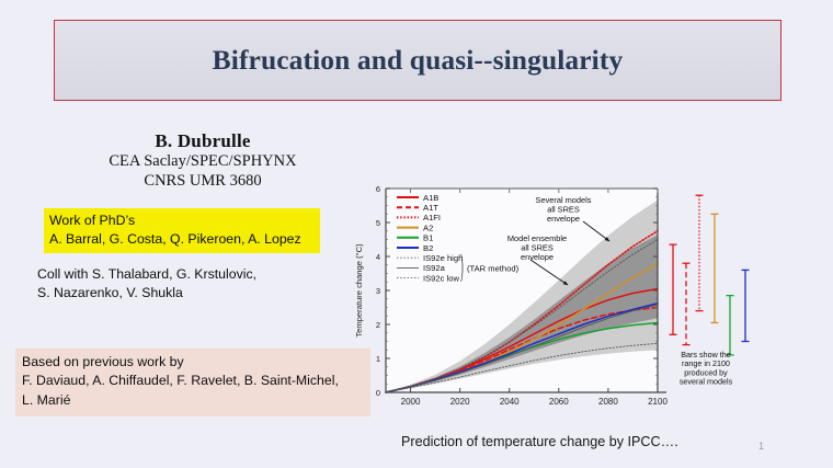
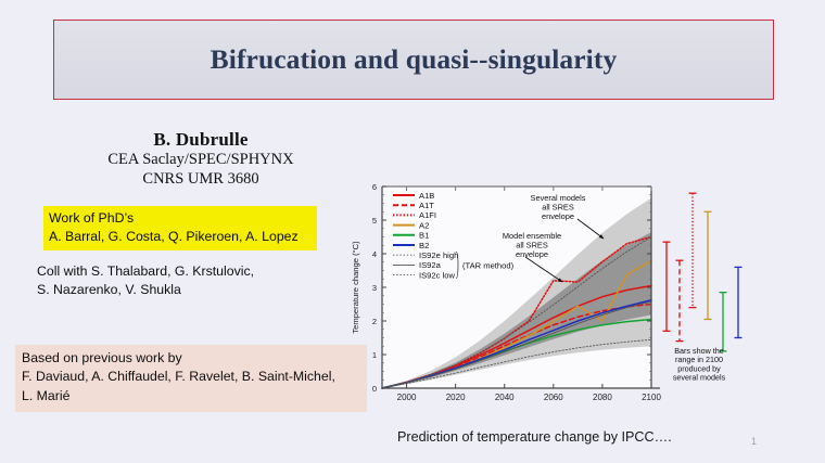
A1FI/2060: 2.6 -> 3.2
A2/2080: 2.9 -> 2.0
A1FI/2100: 4.8 -> 4.5
